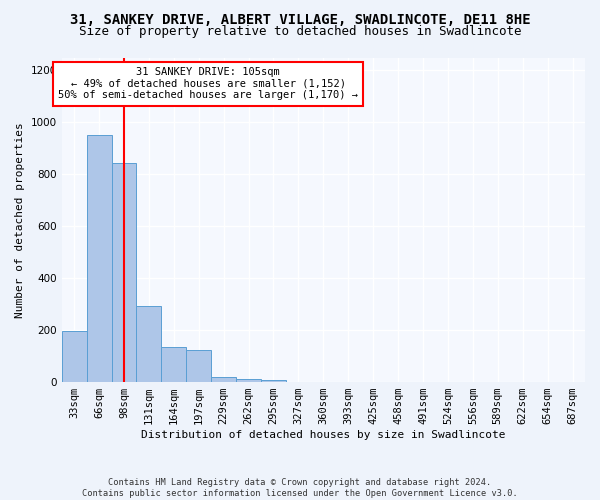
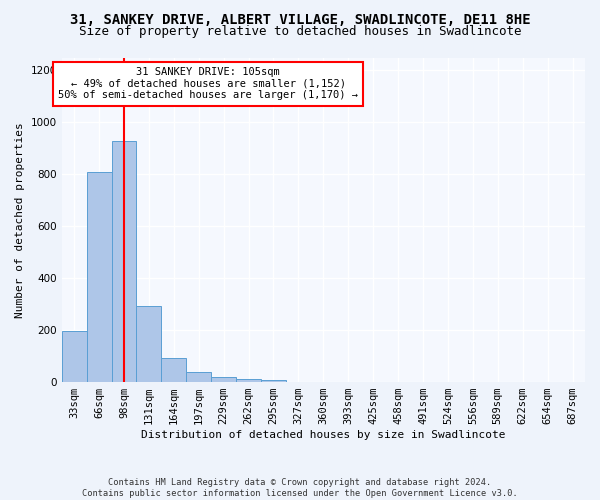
66sqm: 950 -> 810
98sqm: 845 -> 930
164sqm: 135 -> 93
197sqm: 125 -> 38
